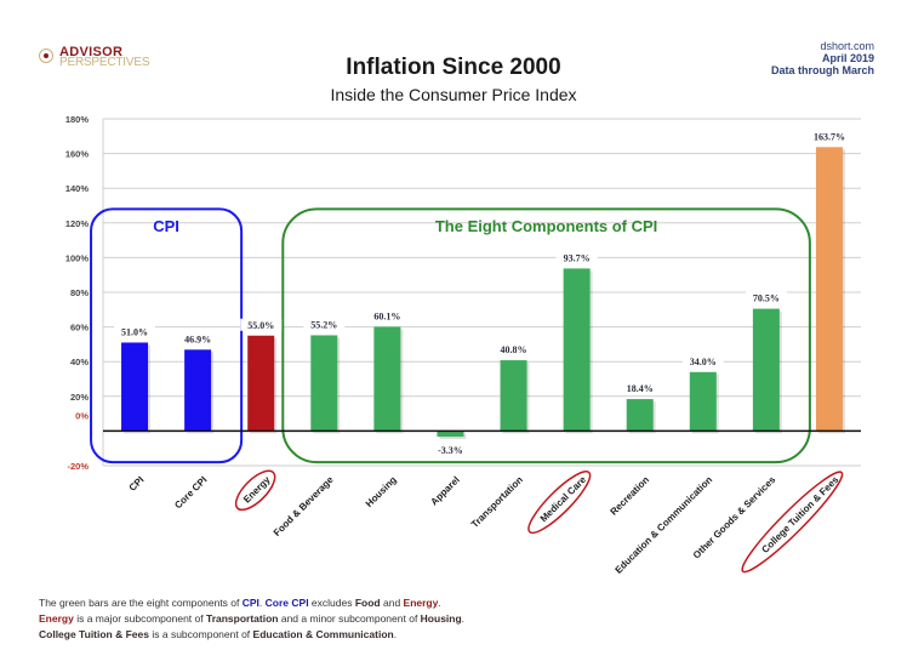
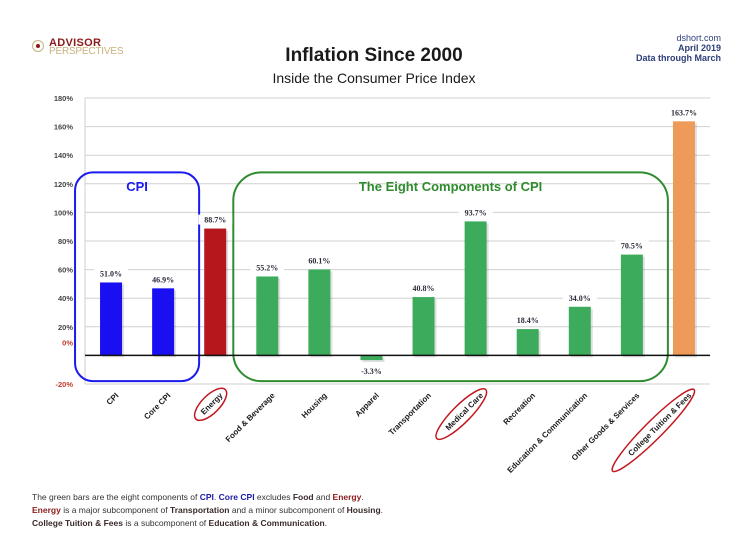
Energy: 55.0% -> 88.7%
